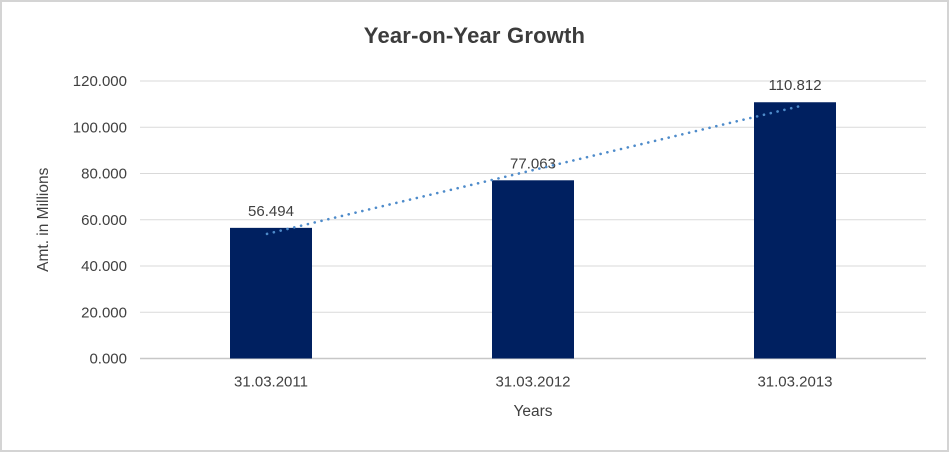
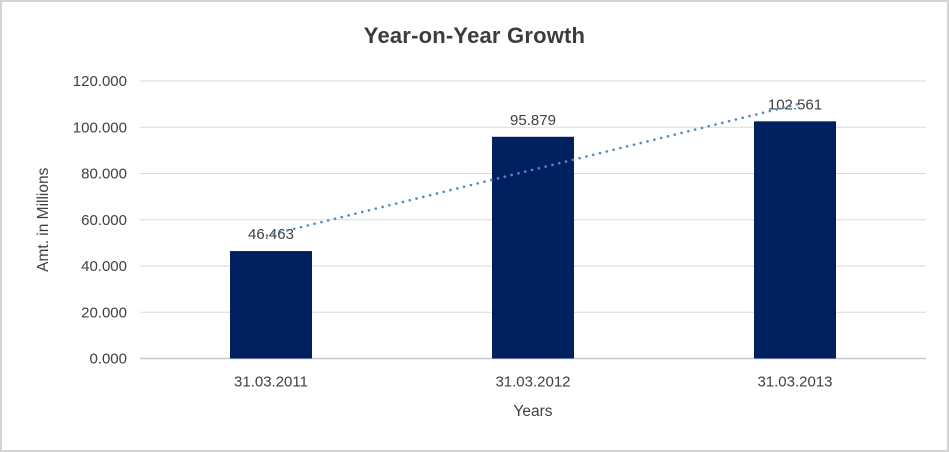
31.03.2011: 56.494 -> 46.463
31.03.2012: 77.063 -> 95.879
31.03.2013: 110.812 -> 102.561
